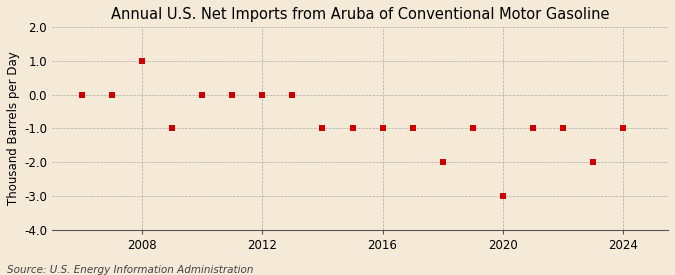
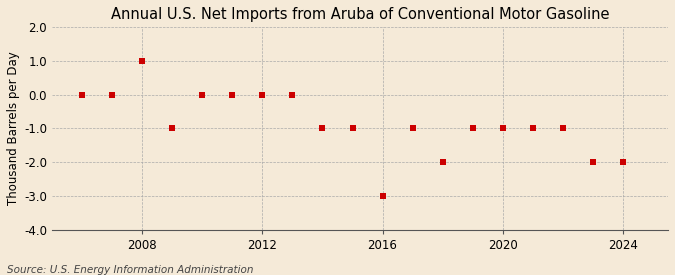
2016: -1 -> -3
2020: -3 -> -1
2024: -1 -> -2
